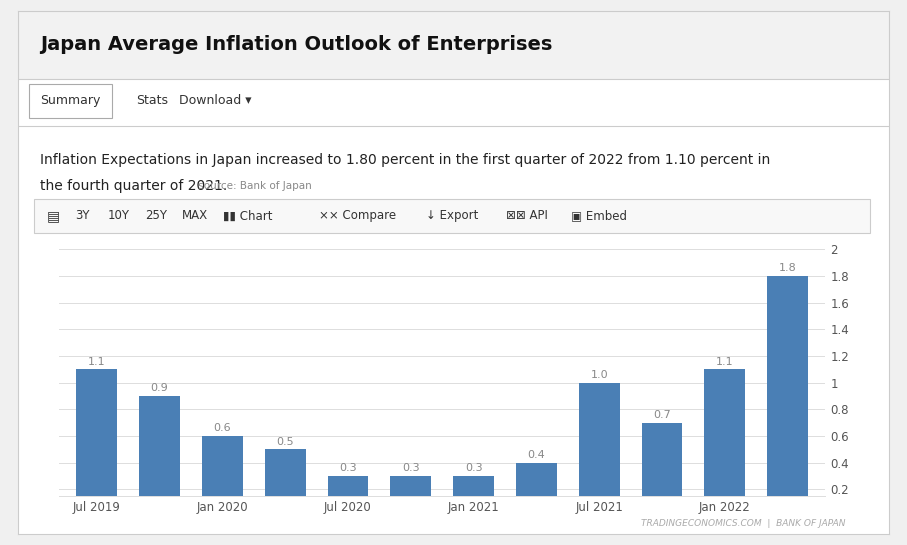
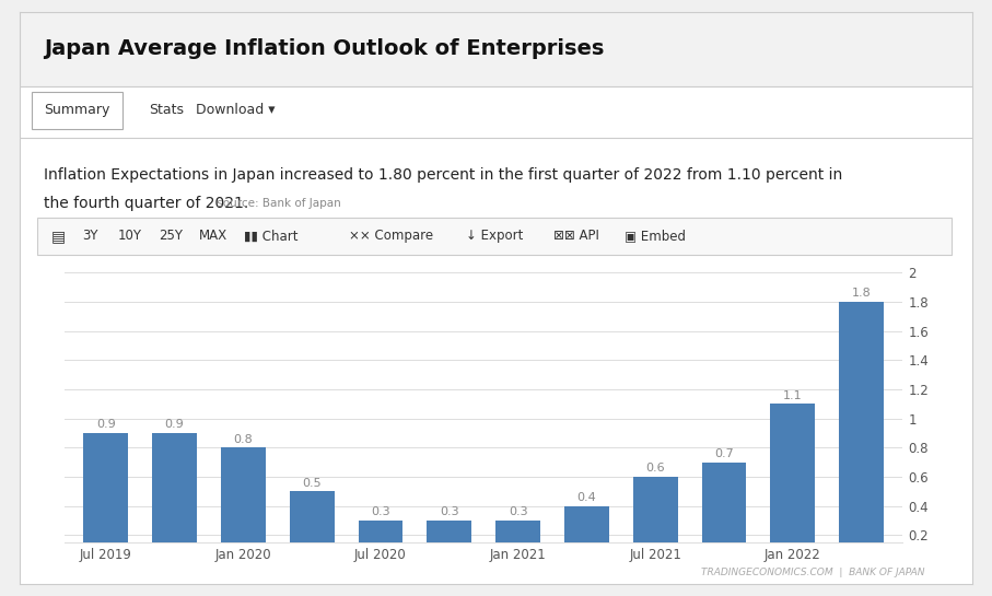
Jul 2019: 1.1 -> 0.9
Jan 2020: 0.6 -> 0.8
Jul 2021: 1.0 -> 0.6
